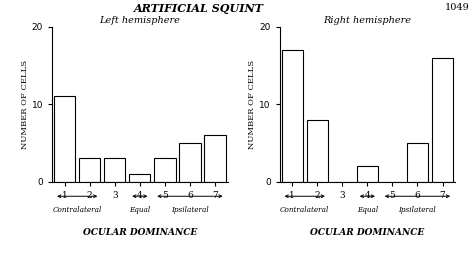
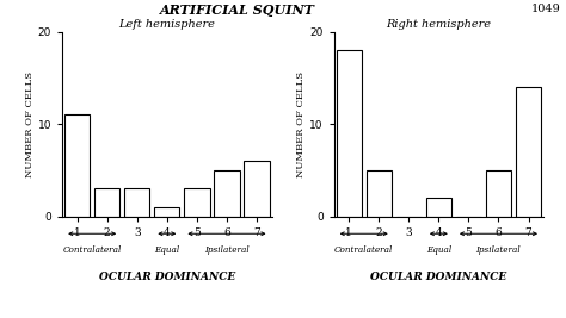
Right hemisphere/1: 17 -> 18
Right hemisphere/2: 8 -> 5
Right hemisphere/7: 16 -> 14
